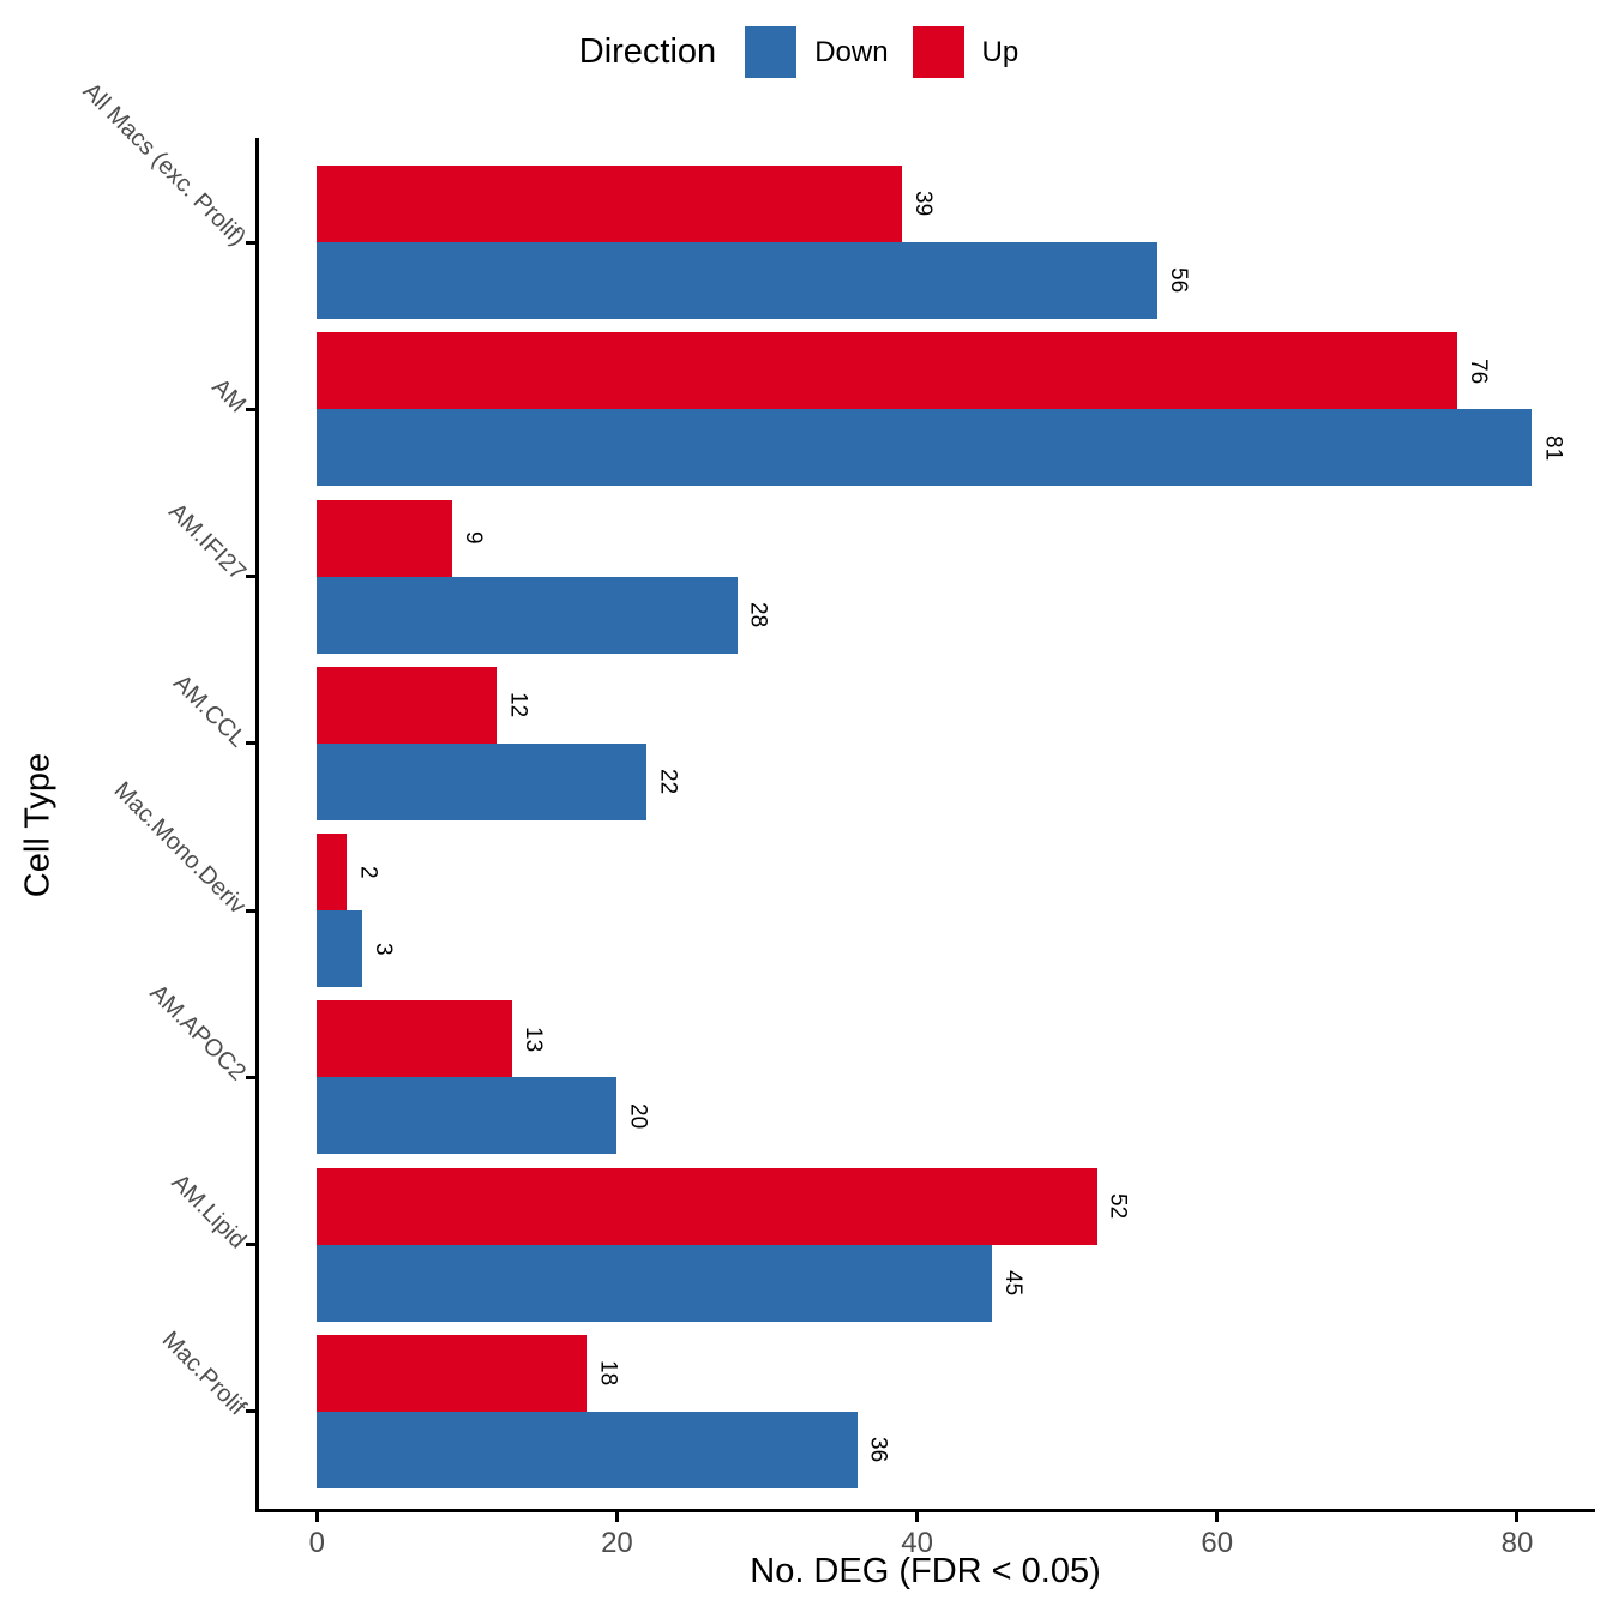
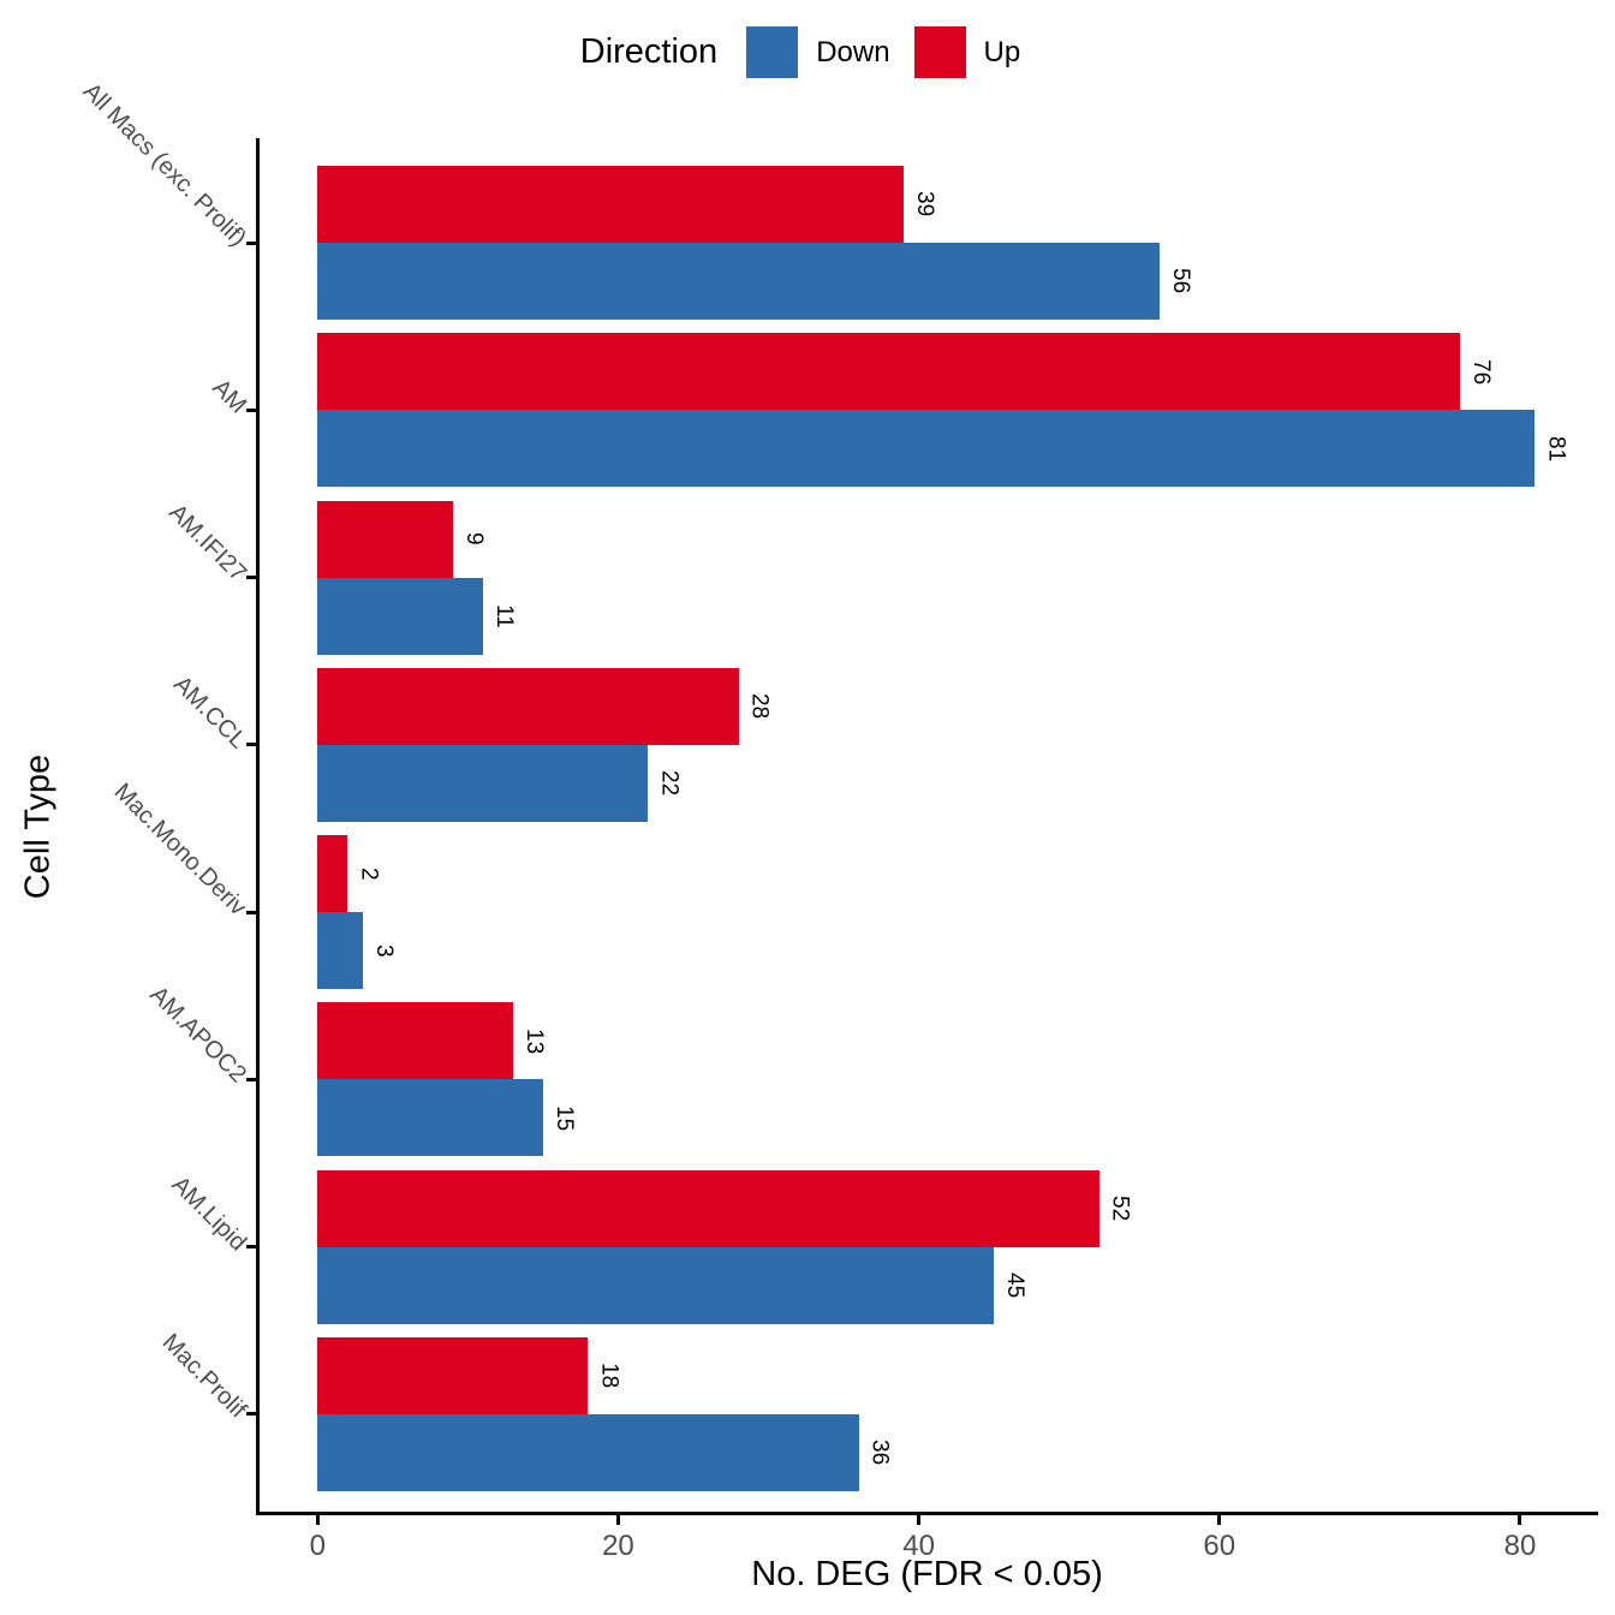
Down/AM.IFI27: 28 -> 11
Up/AM.CCL: 12 -> 28
Down/AM.APOC2: 20 -> 15
